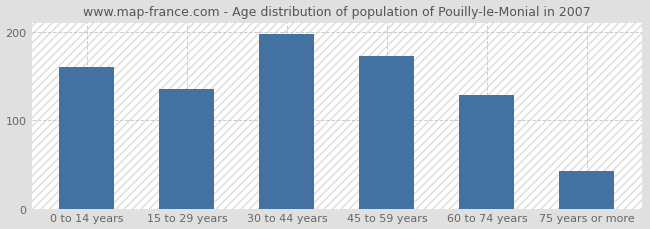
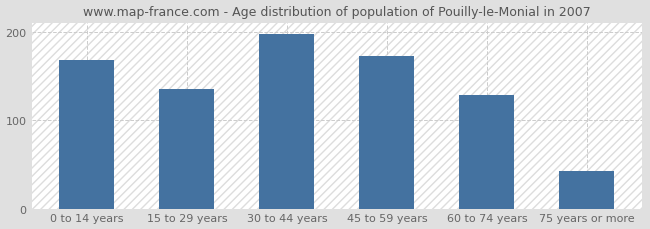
0 to 14 years: 160 -> 168
